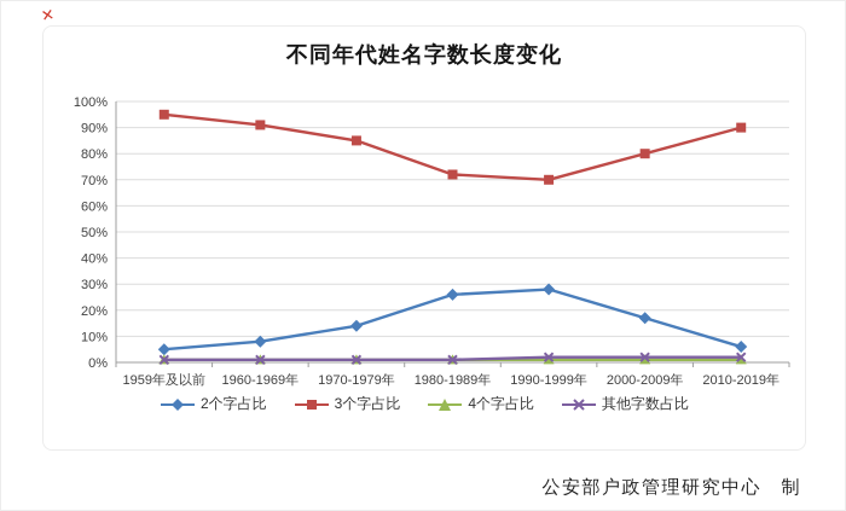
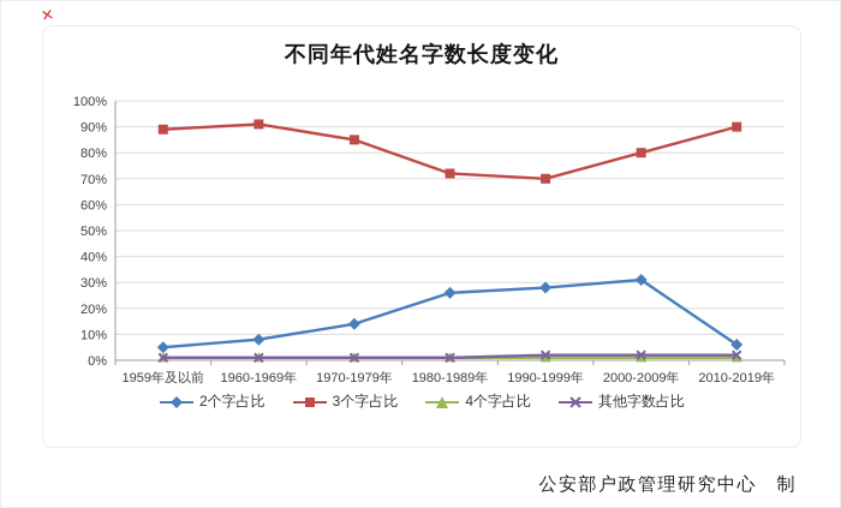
3个字占比/1959年及以前: 95% -> 89%
2个字占比/2000-2009年: 17% -> 31%
